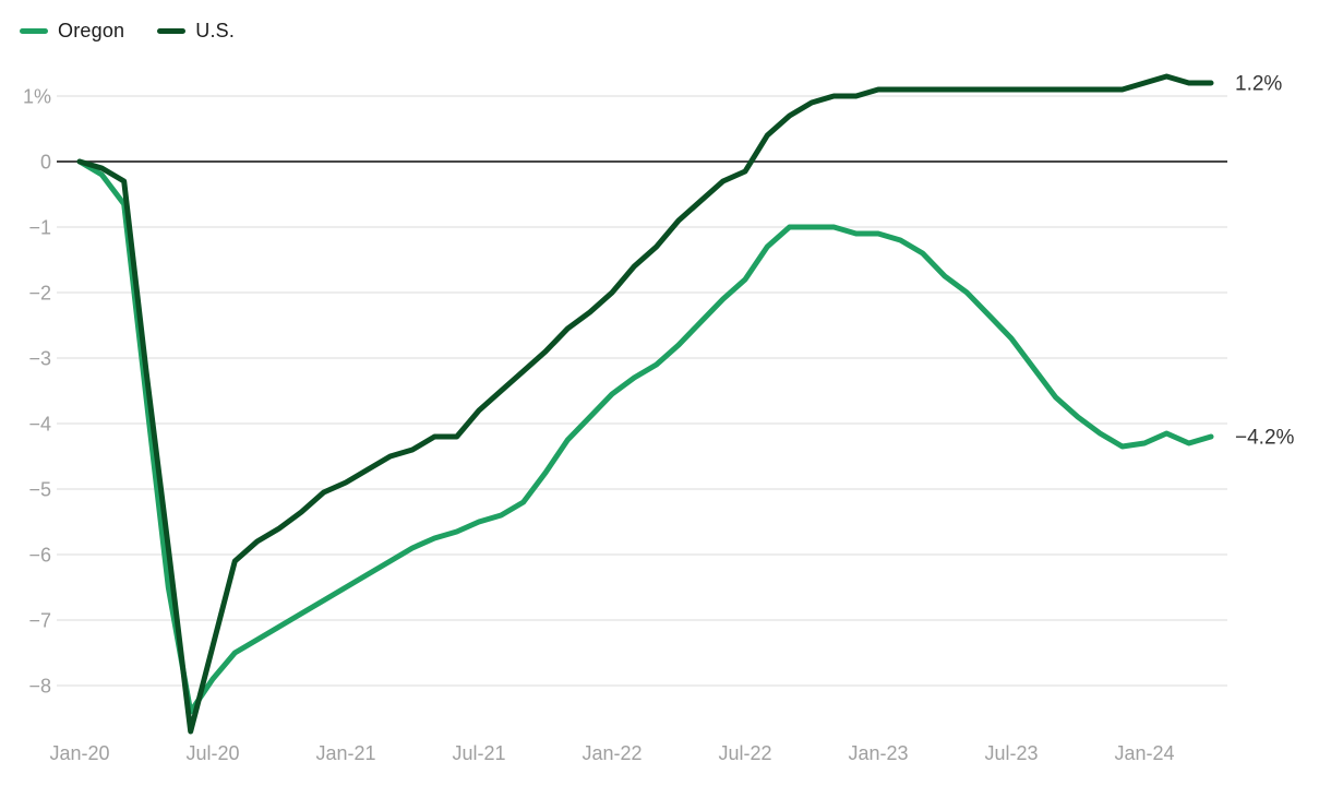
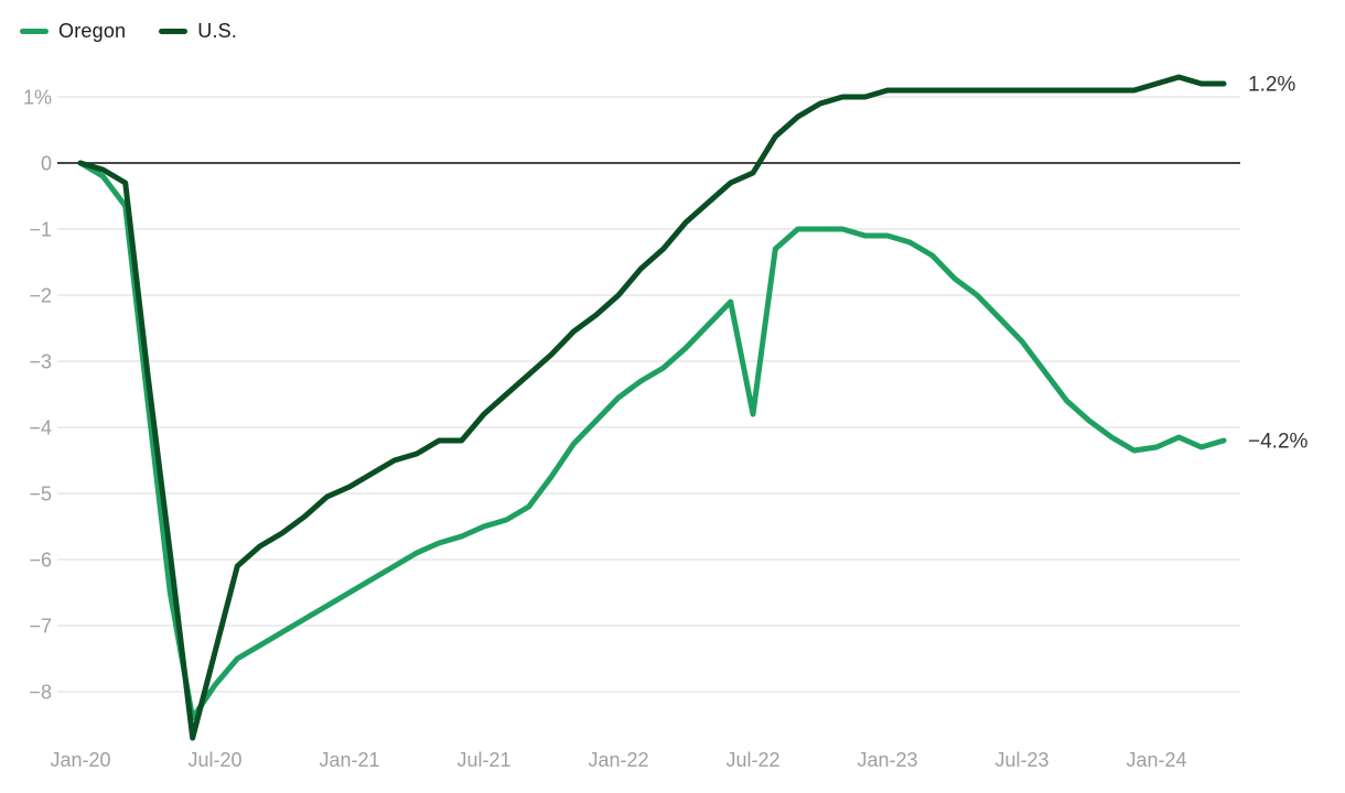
Oregon/Jul-22: -1.8% -> -3.8%
